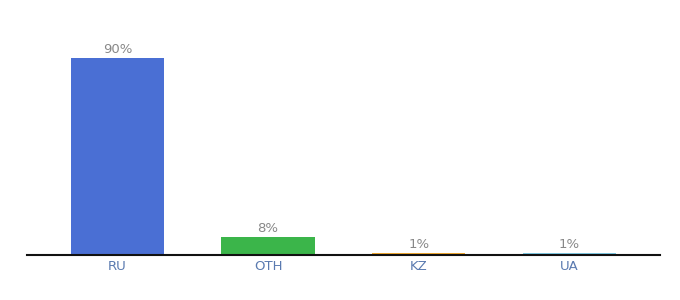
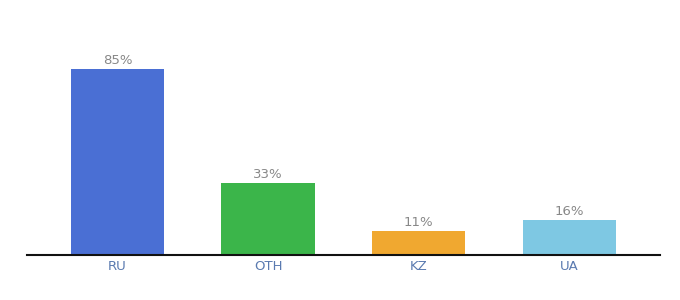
RU: 90% -> 85%
OTH: 8% -> 33%
KZ: 1% -> 11%
UA: 1% -> 16%
